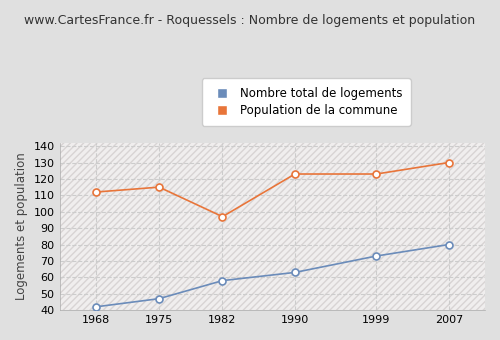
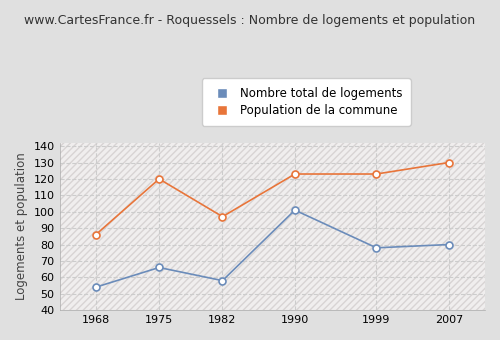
Nombre total de logements/1968: 42 -> 54
Population de la commune/1968: 112 -> 86
Nombre total de logements/1975: 47 -> 66
Population de la commune/1975: 115 -> 120
Nombre total de logements/1990: 63 -> 101
Nombre total de logements/1999: 73 -> 78
